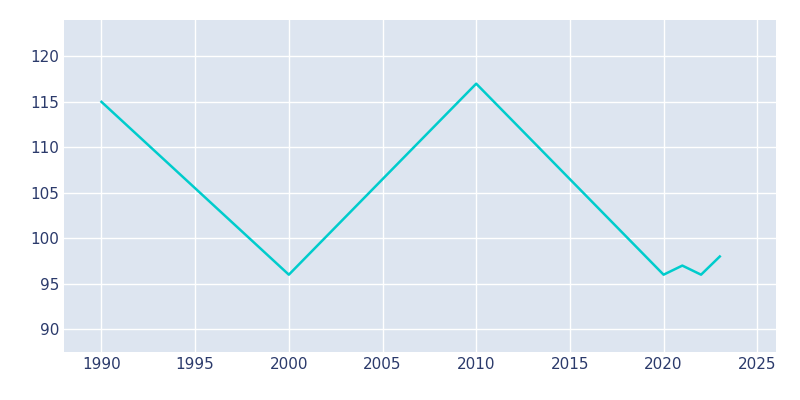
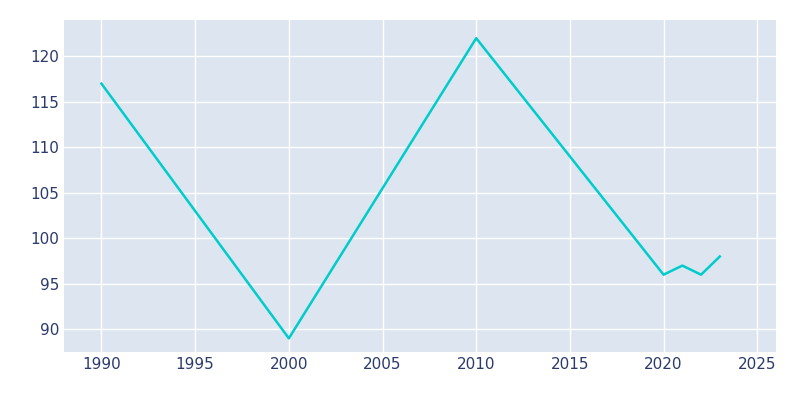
1990: 115 -> 117
2000: 96 -> 89
2010: 117 -> 122
